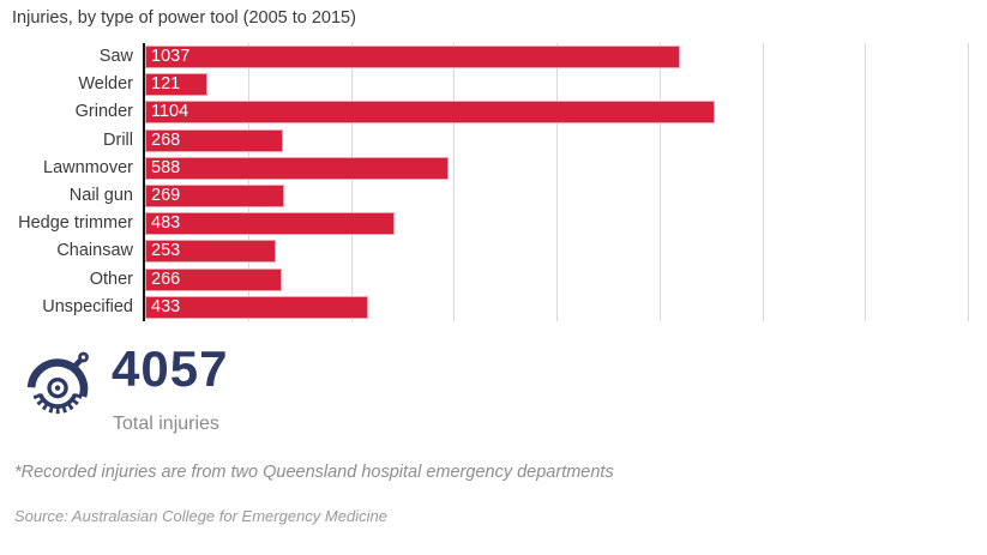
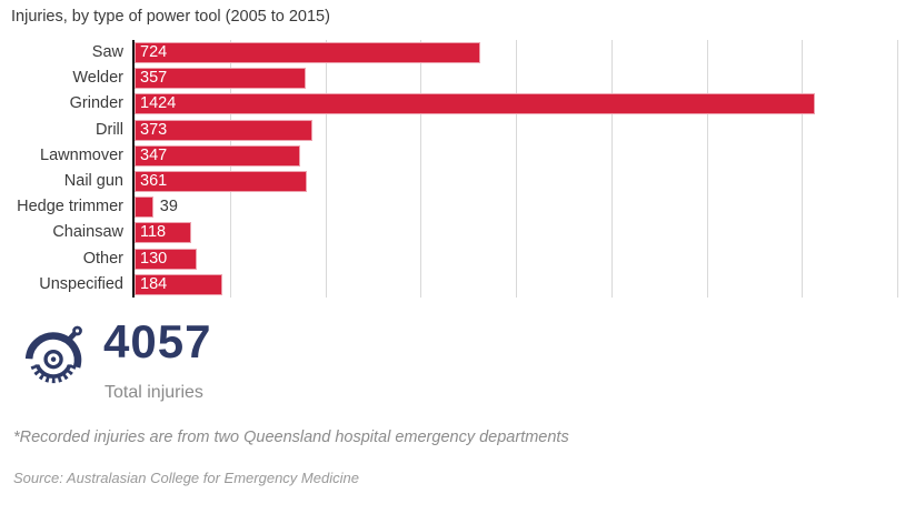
Saw: 1037 -> 724
Welder: 121 -> 357
Grinder: 1104 -> 1424
Drill: 268 -> 373
Lawnmover: 588 -> 347
Nail gun: 269 -> 361
Hedge trimmer: 483 -> 39
Chainsaw: 253 -> 118
Other: 266 -> 130
Unspecified: 433 -> 184
